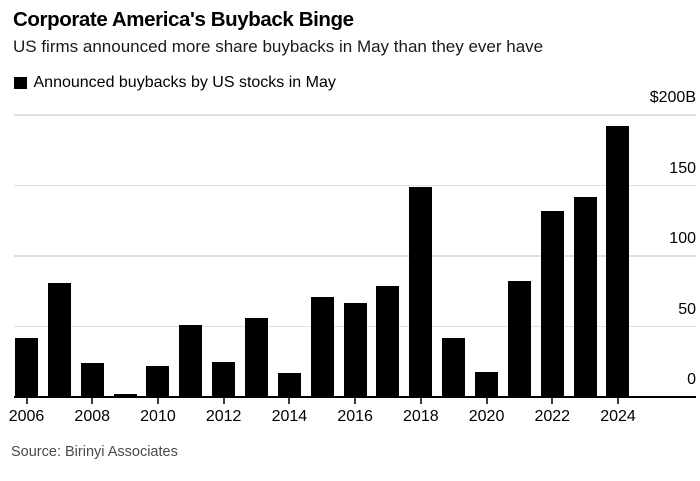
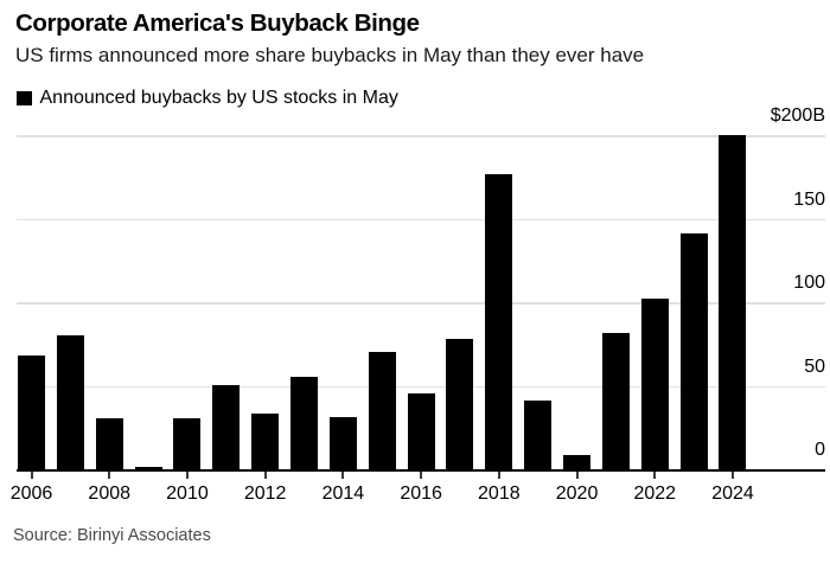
2006: $42B -> $69B
2008: $24B -> $31B
2010: $22B -> $31B
2012: $25B -> $34B
2014: $17B -> $32B
2016: $67B -> $46B
2018: $149B -> $177B
2020: $18B -> $9B
2022: $132B -> $103B
2024: $192B -> $201B
